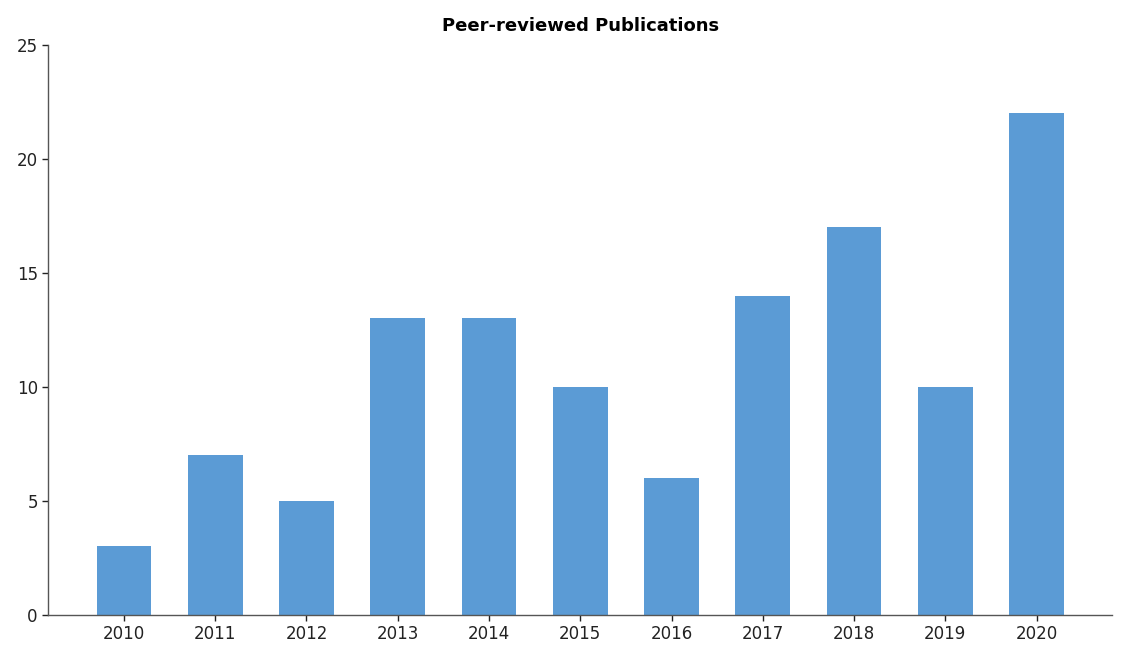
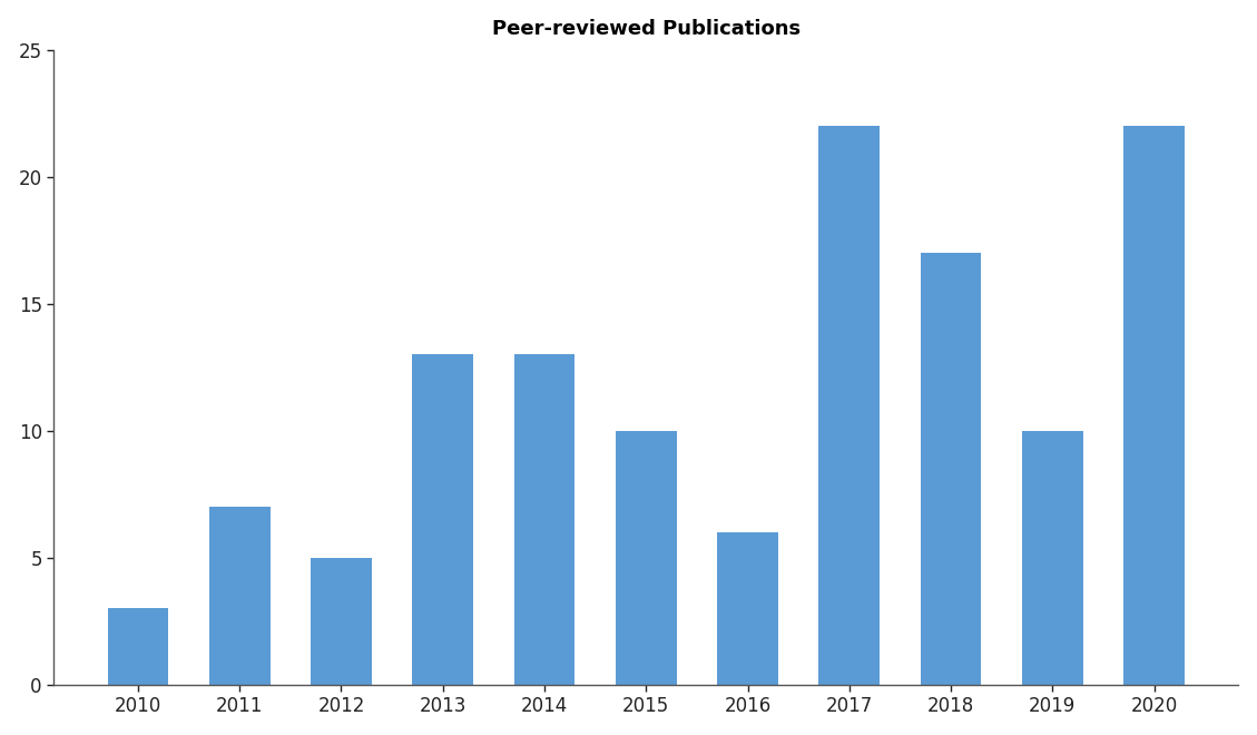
2017: 14 -> 22
